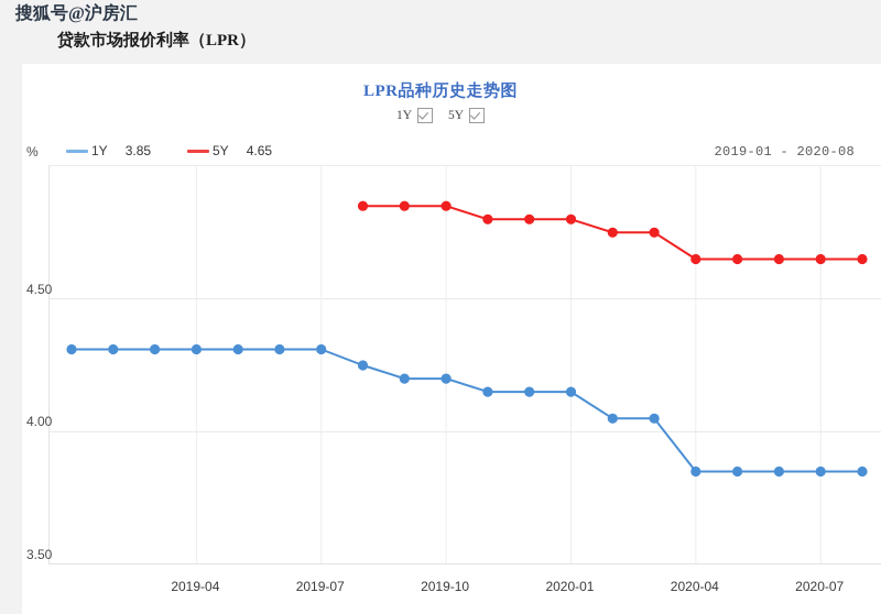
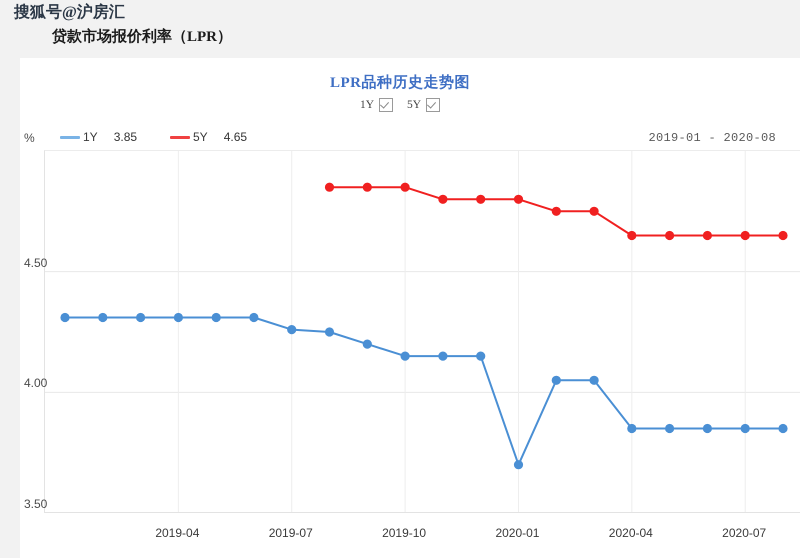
1Y/2019-07: 4.31 -> 4.26
1Y/2019-10: 4.20 -> 4.15
1Y/2020-01: 4.15 -> 3.70
